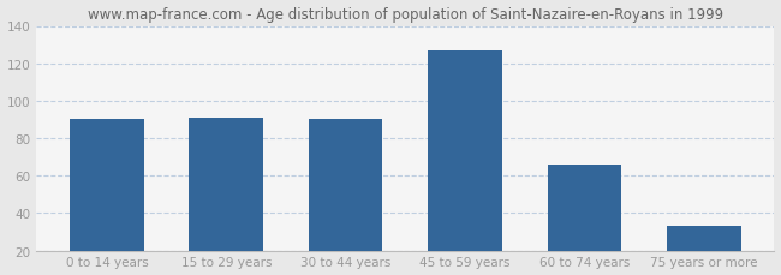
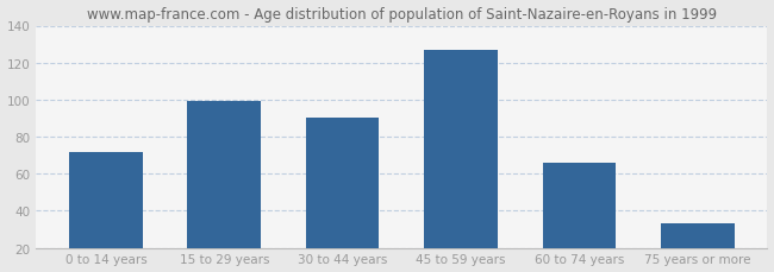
0 to 14 years: 90 -> 72
15 to 29 years: 91 -> 99
